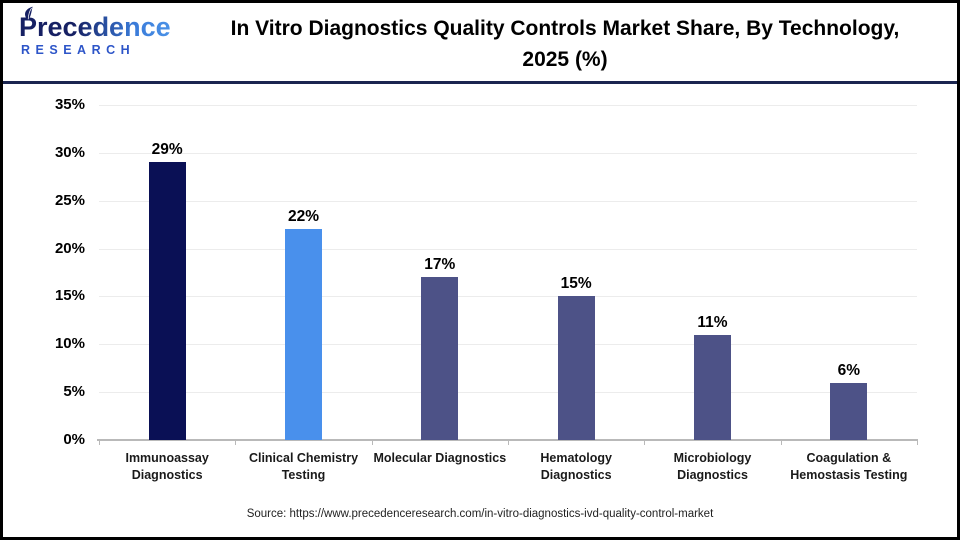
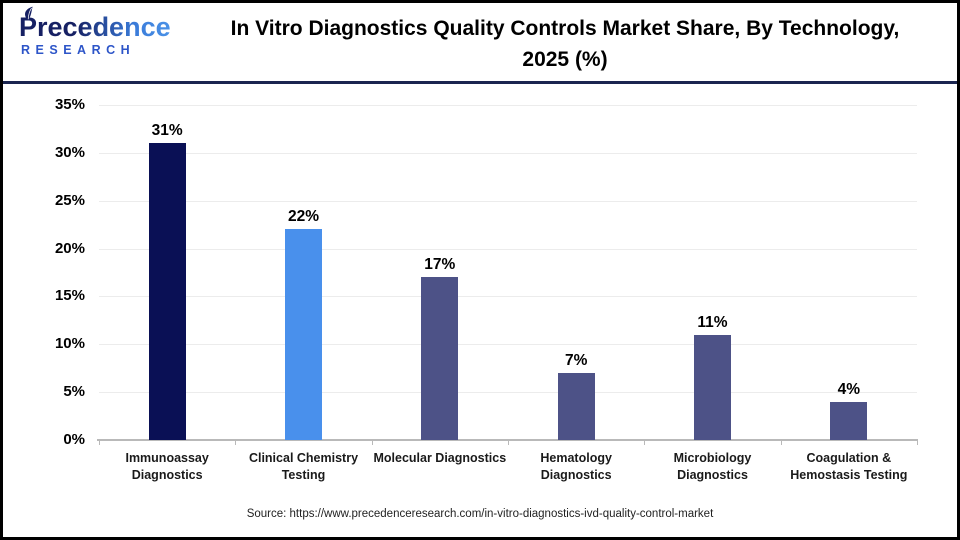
Immunoassay Diagnostics: 29% -> 31%
Hematology Diagnostics: 15% -> 7%
Coagulation & Hemostasis Testing: 6% -> 4%
